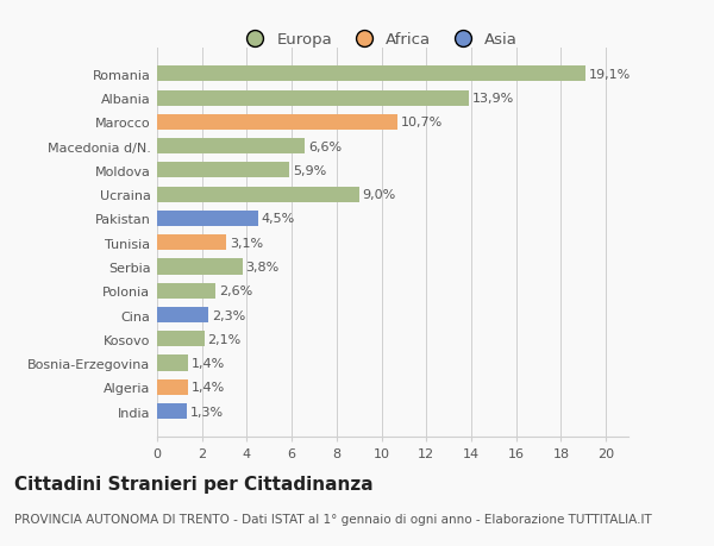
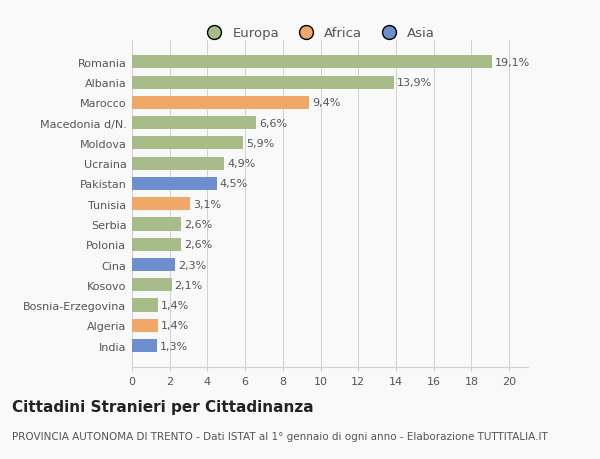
Marocco: 10,7% -> 9,4%
Ucraina: 9,0% -> 4,9%
Serbia: 3,8% -> 2,6%
